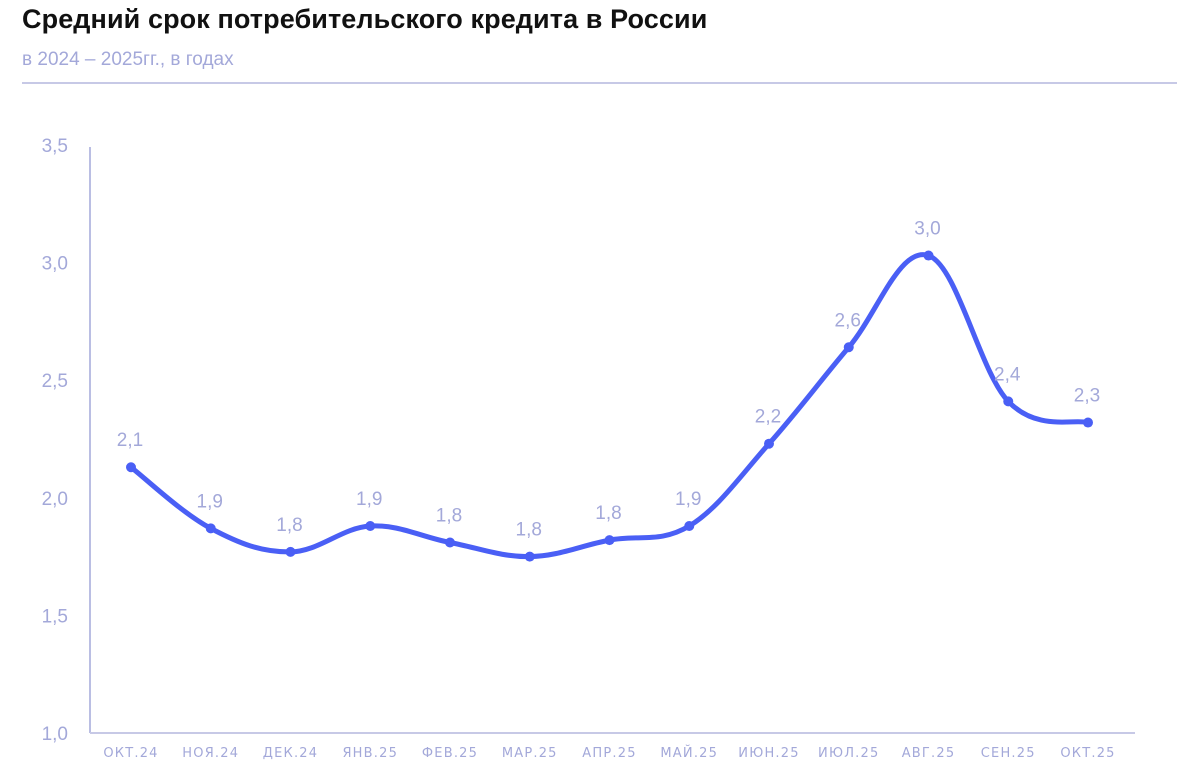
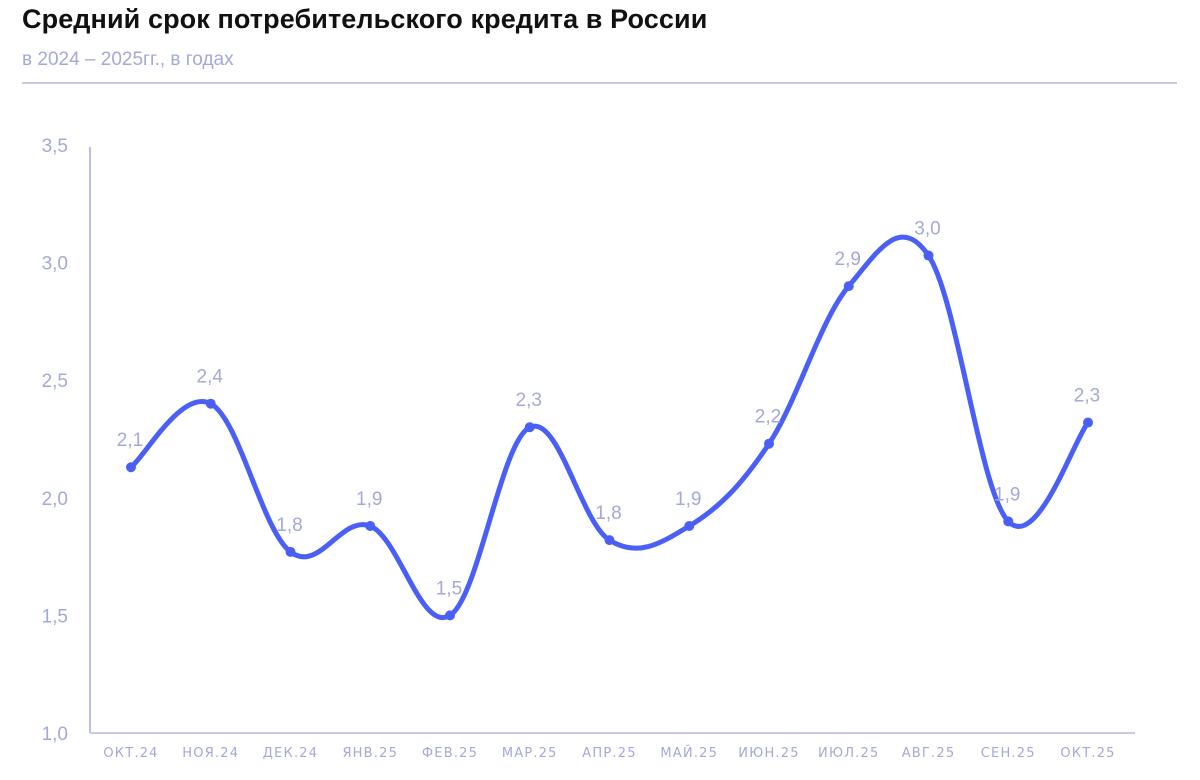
НОЯ.24: 1,9 -> 2,4
ФЕВ.25: 1,8 -> 1,5
МАР.25: 1,8 -> 2,3
ИЮЛ.25: 2,6 -> 2,9
СЕН.25: 2,4 -> 1,9
